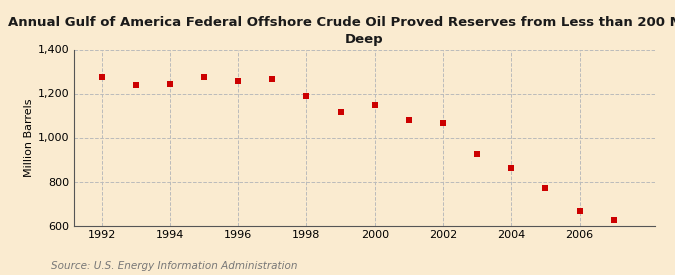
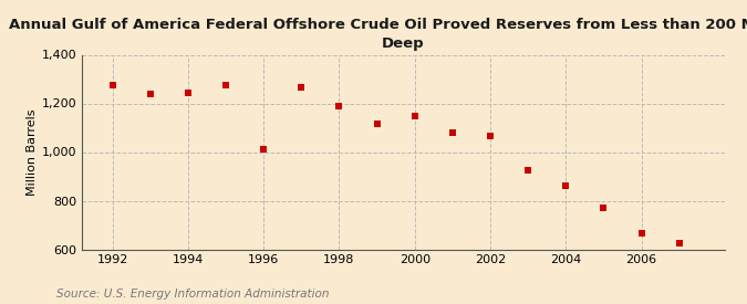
1996: 1,255 -> 1,010
